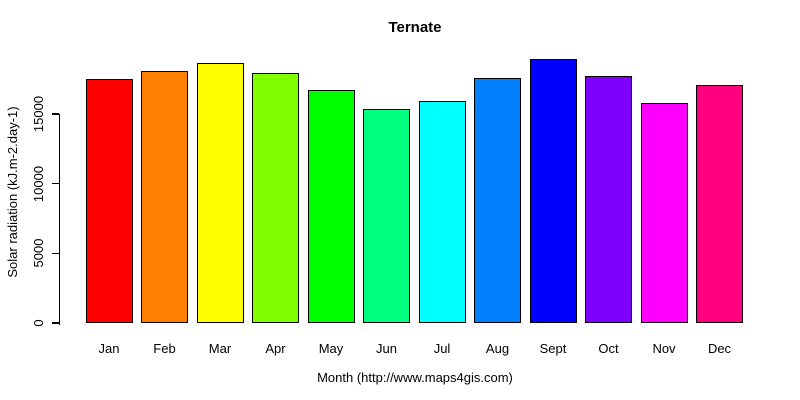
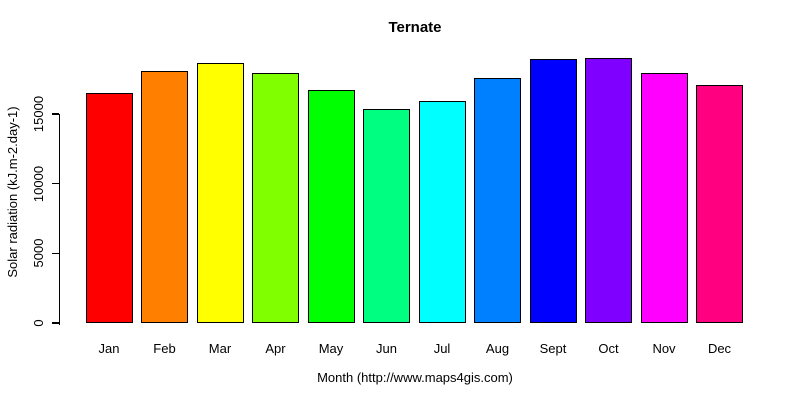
Jan: 17500 -> 16500
Oct: 17700 -> 19000
Nov: 15800 -> 18000
